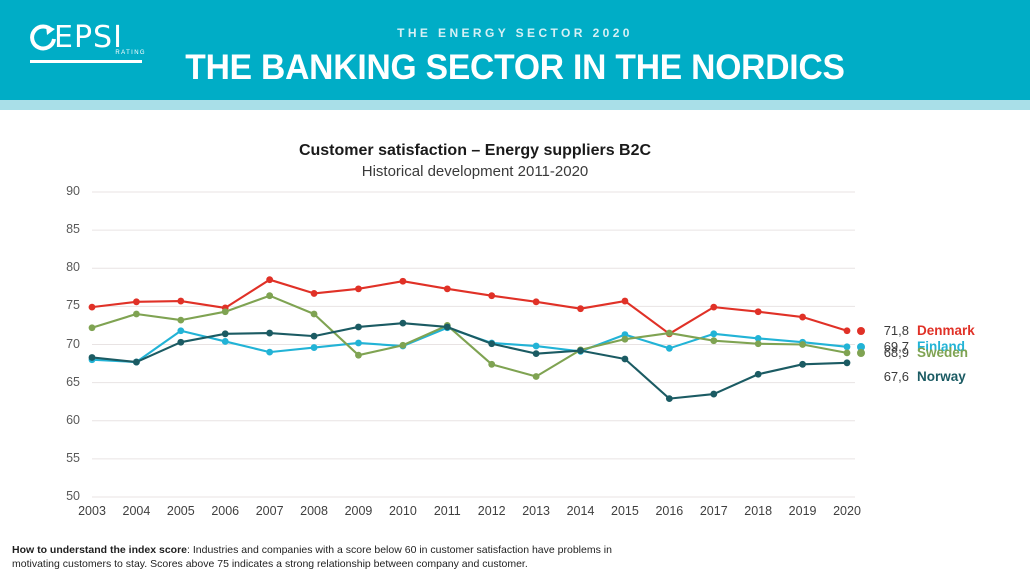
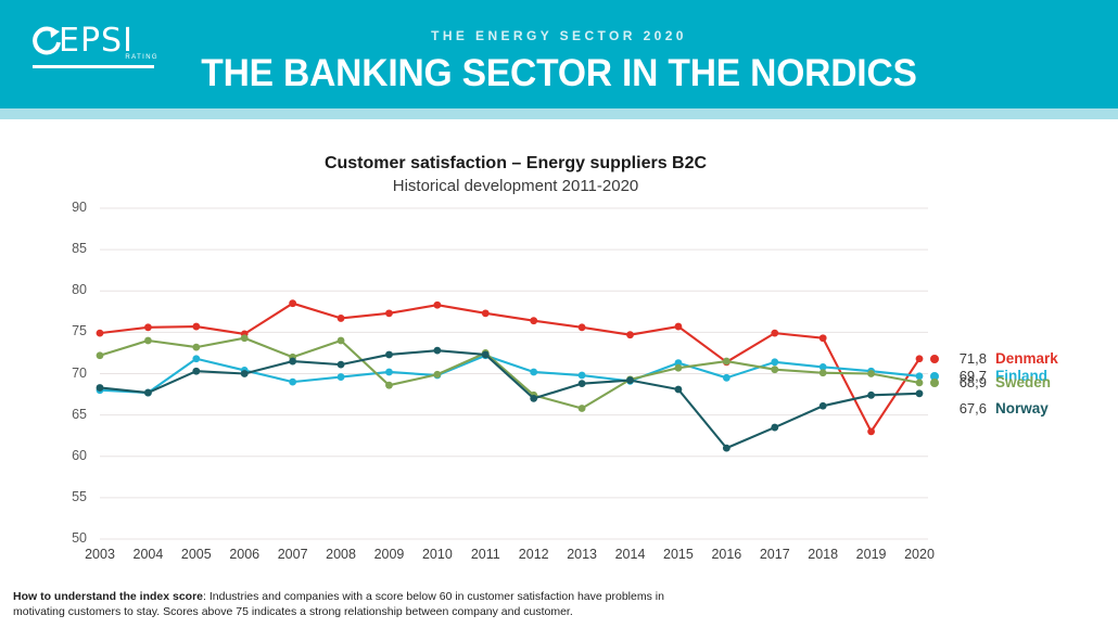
Norway/2006: 71 -> 70
Sweden/2007: 76 -> 72
Norway/2012: 70 -> 67
Norway/2016: 63 -> 61
Denmark/2019: 74 -> 63
